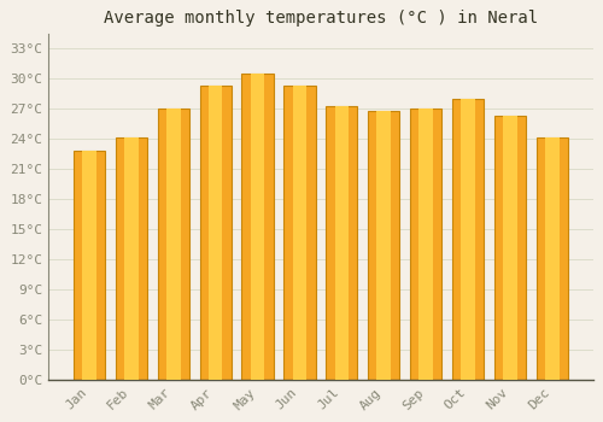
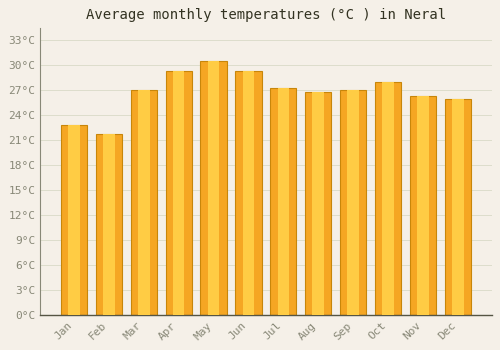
Feb: 24.2°C -> 21.8°C
Dec: 24.2°C -> 26.0°C
